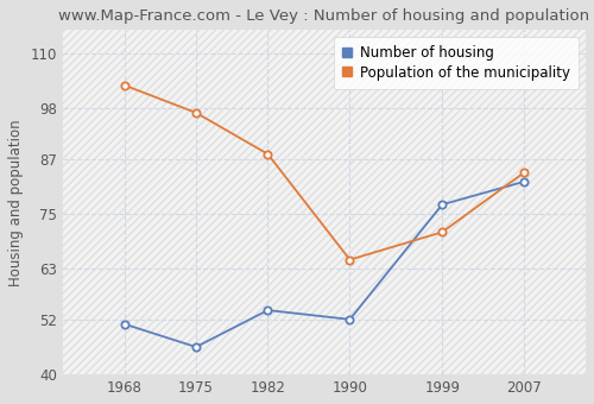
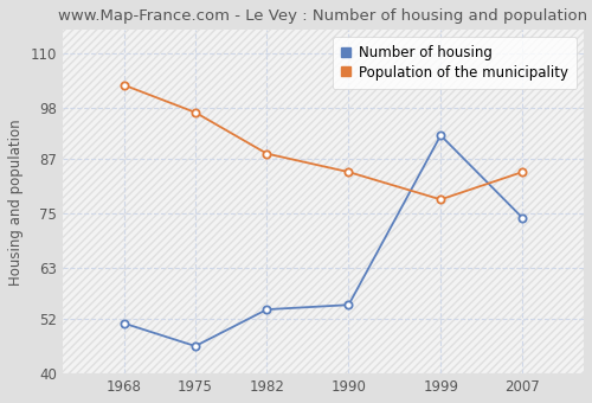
Number of housing/1990: 52 -> 55
Population of the municipality/1990: 65 -> 84
Number of housing/1999: 77 -> 92
Population of the municipality/1999: 71 -> 78
Number of housing/2007: 82 -> 74
